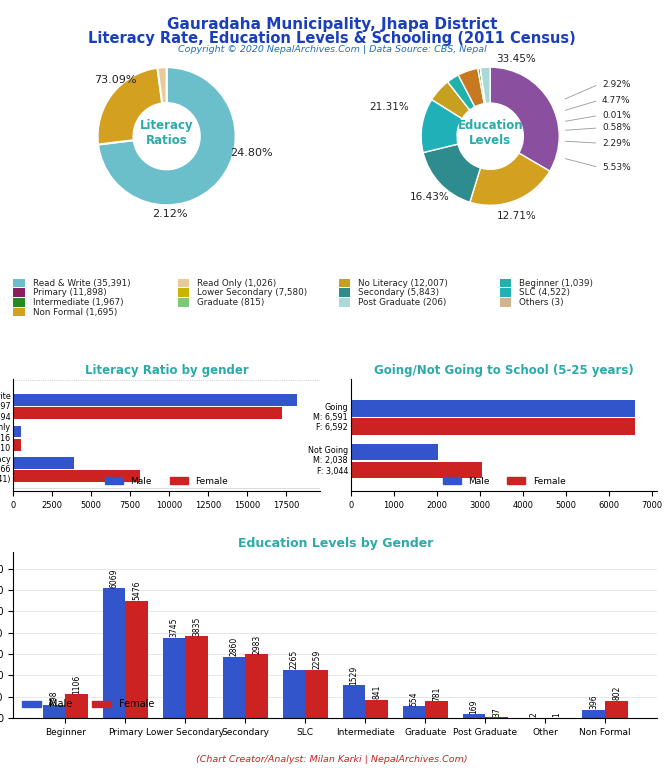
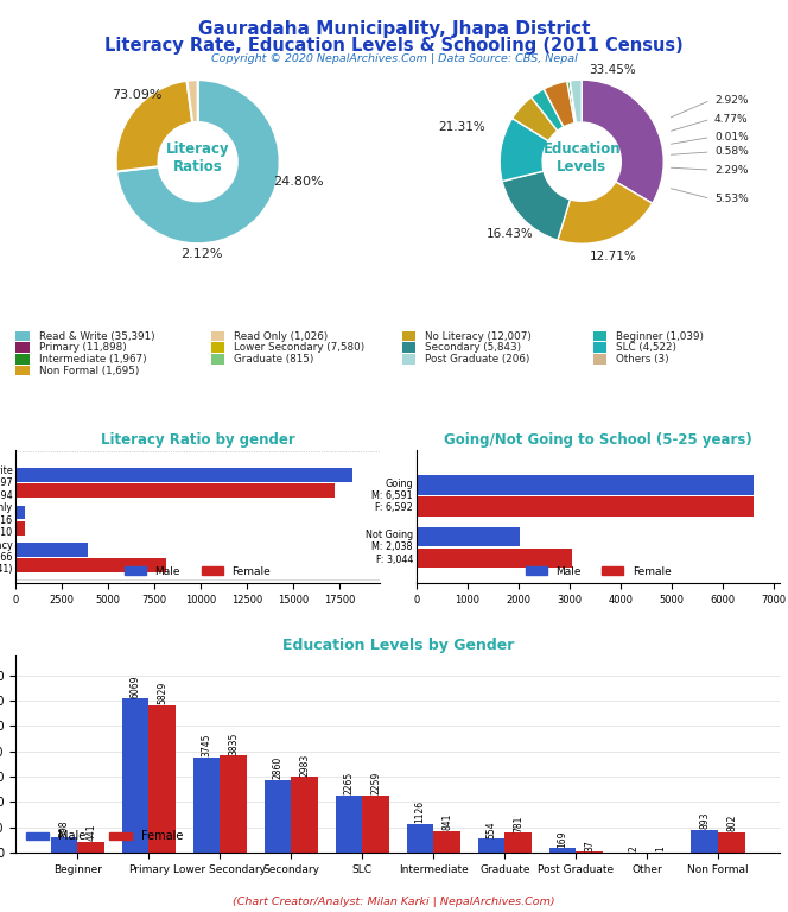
Education Levels by Gender/Female/Beginner: 1106 -> 441
Education Levels by Gender/Female/Primary: 5476 -> 5829
Education Levels by Gender/Male/Intermediate: 1529 -> 1126
Education Levels by Gender/Male/Non Formal: 396 -> 893
